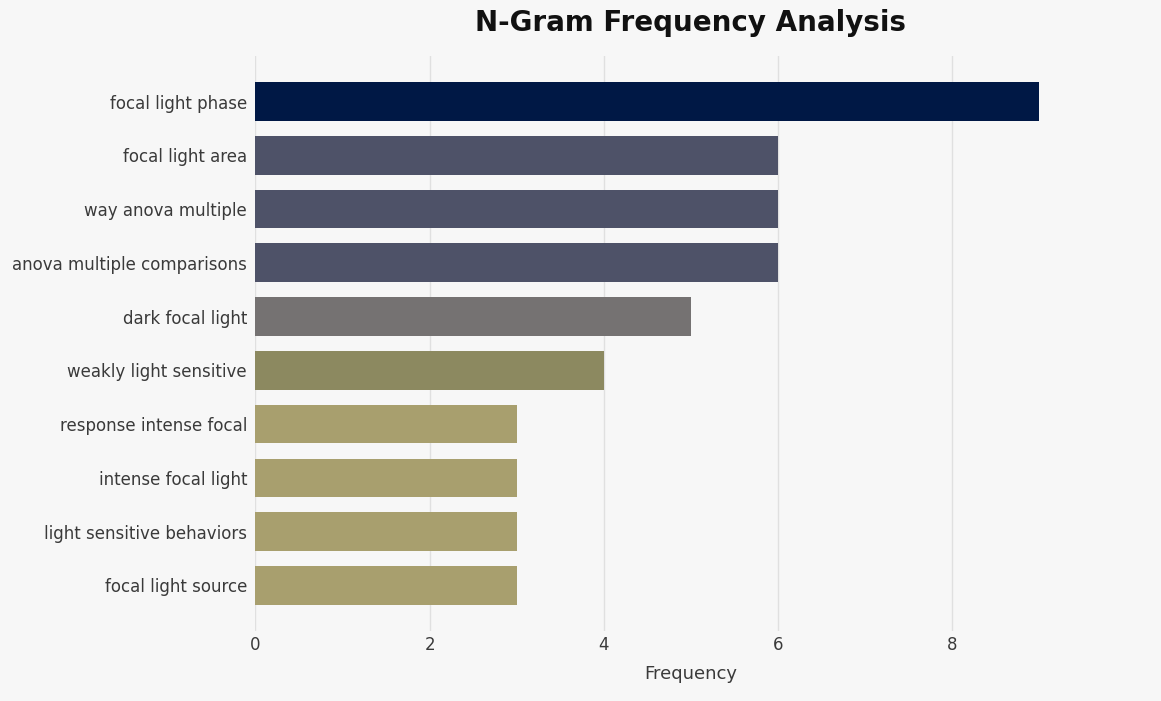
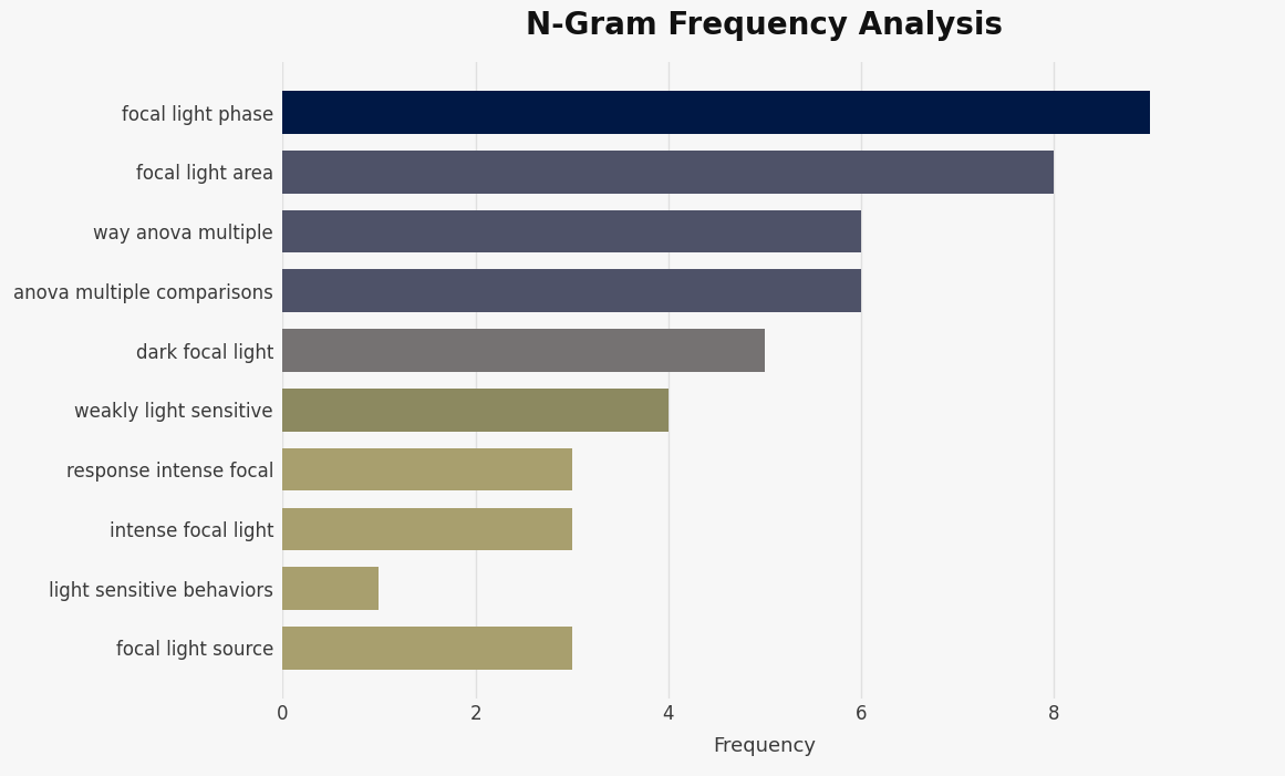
focal light area: 6 -> 8
light sensitive behaviors: 3 -> 1
